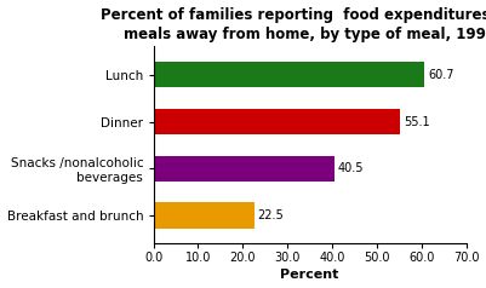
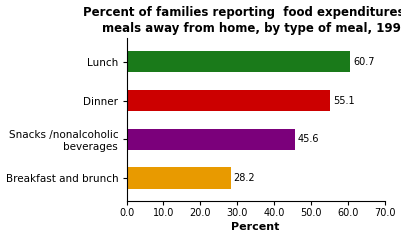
Snacks /nonalcoholic beverages: 40.5 -> 45.6
Breakfast and brunch: 22.5 -> 28.2
